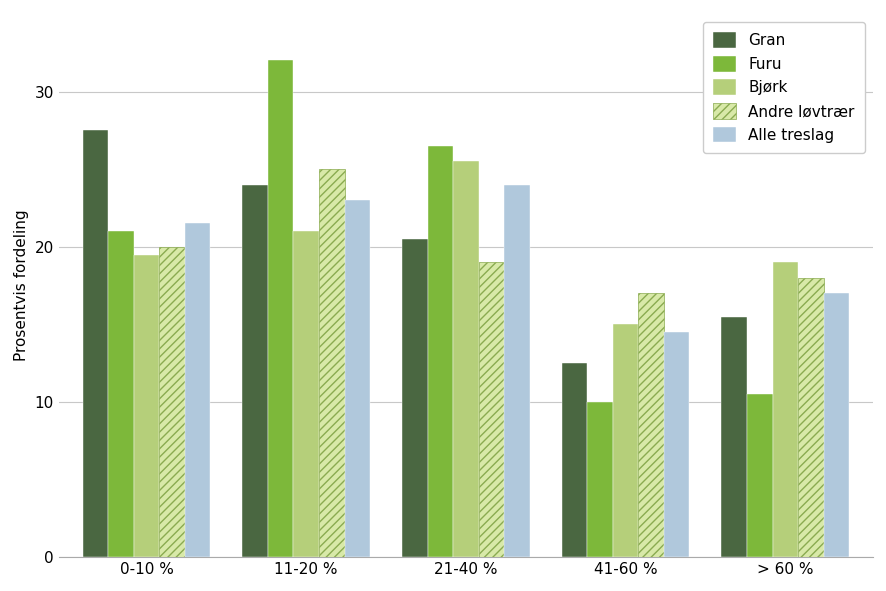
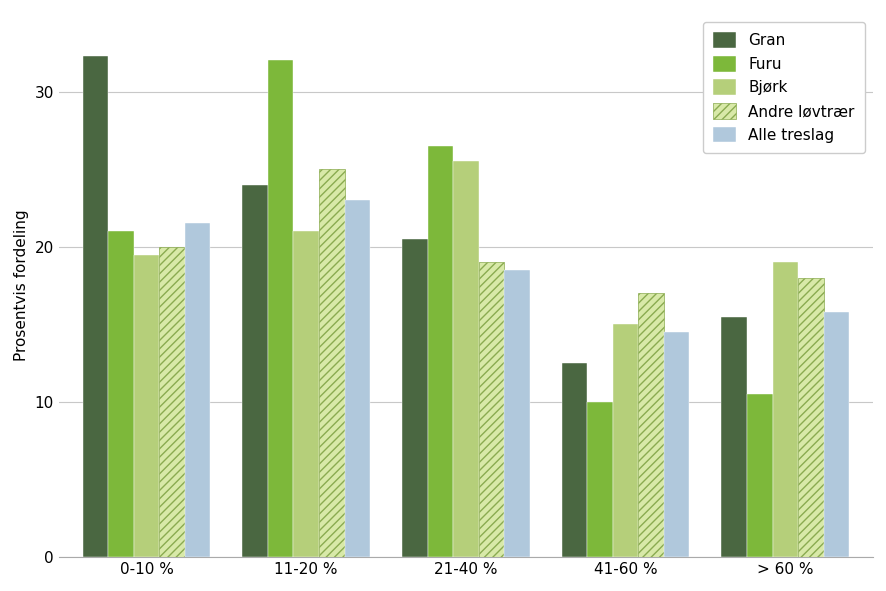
Gran/0-10 %: 27.5 -> 32.3
Alle treslag/21-40 %: 24.0 -> 18.5
Alle treslag/> 60 %: 17.0 -> 15.8
